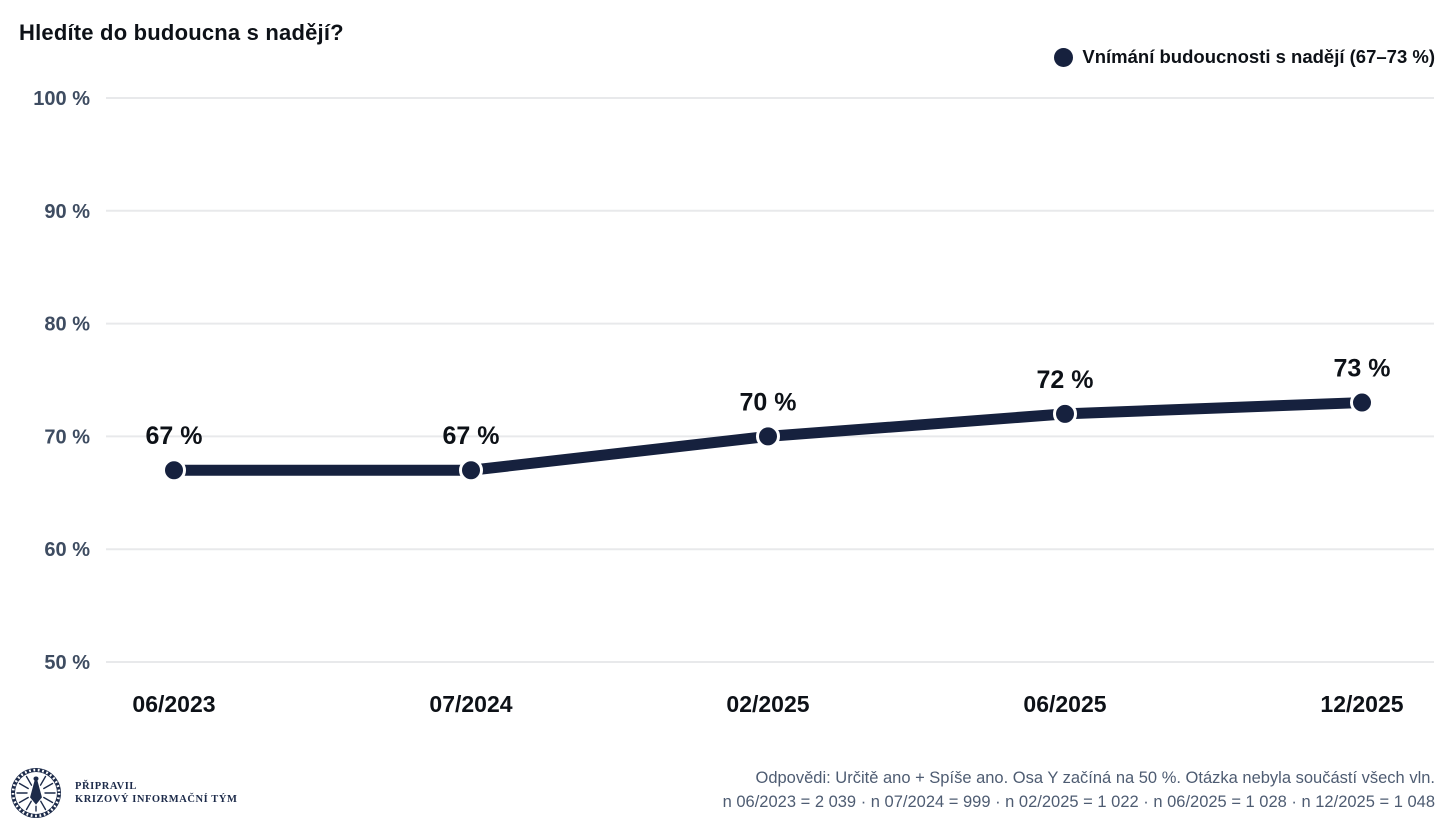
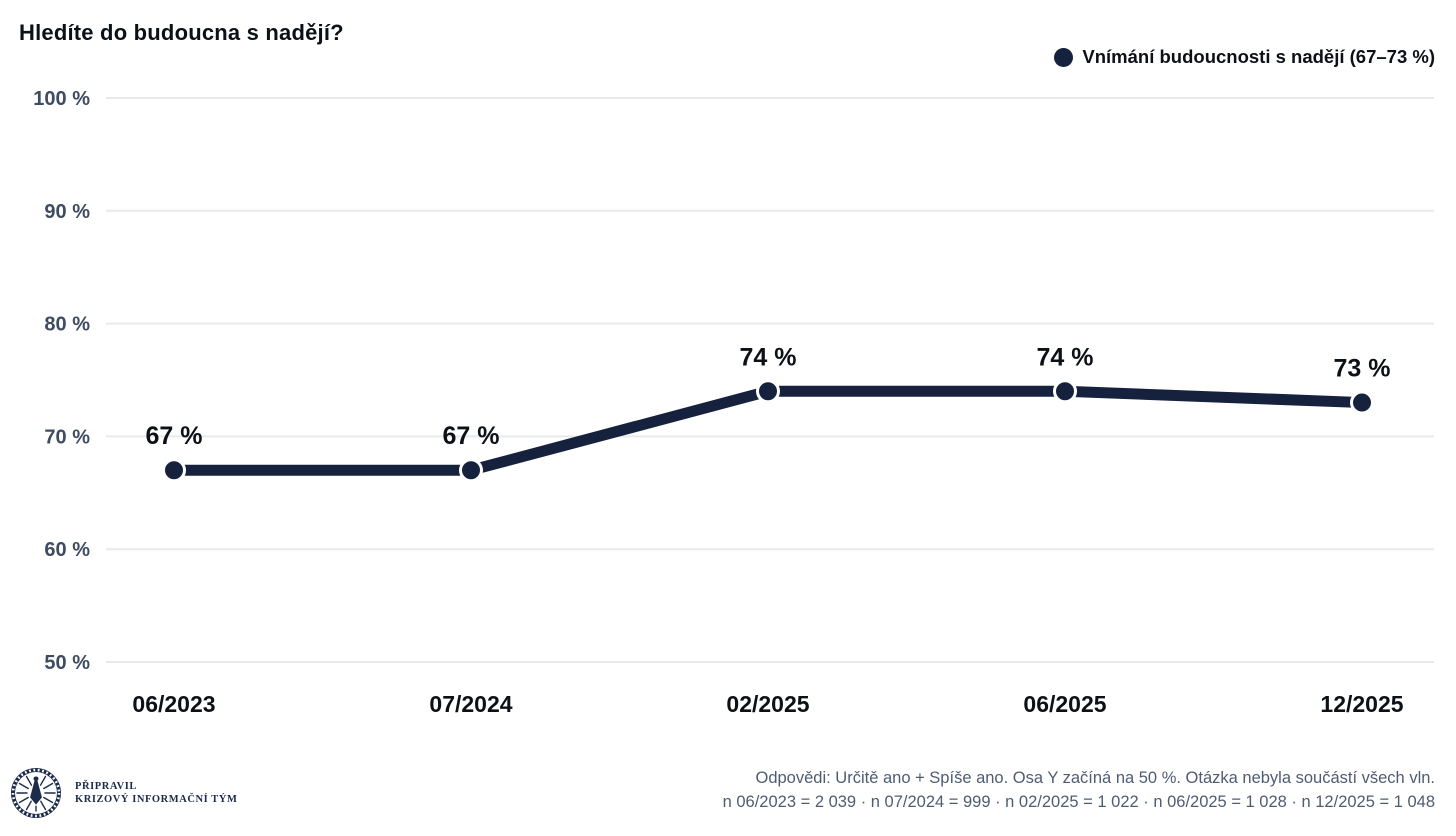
02/2025: 70 -> 74
06/2025: 72 -> 74
